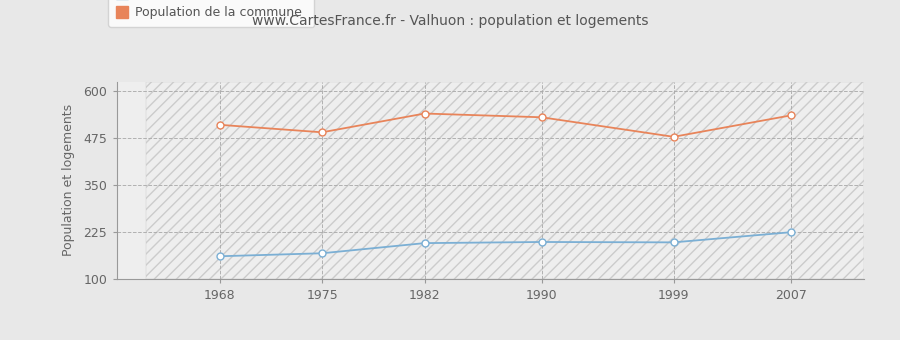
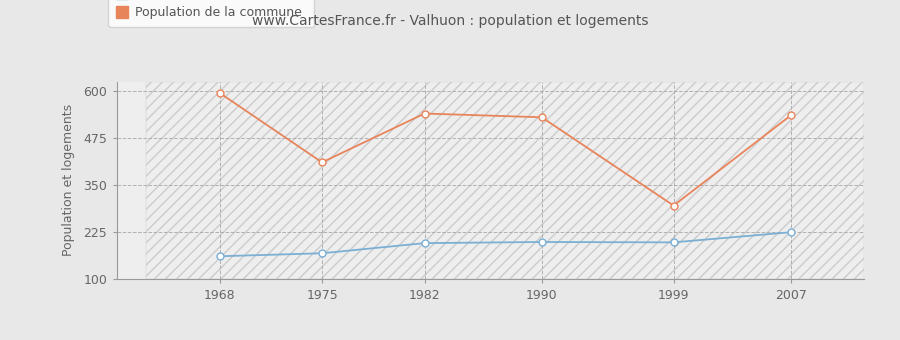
Population de la commune/1968: 510 -> 595
Population de la commune/1975: 490 -> 410
Population de la commune/1999: 478 -> 295
